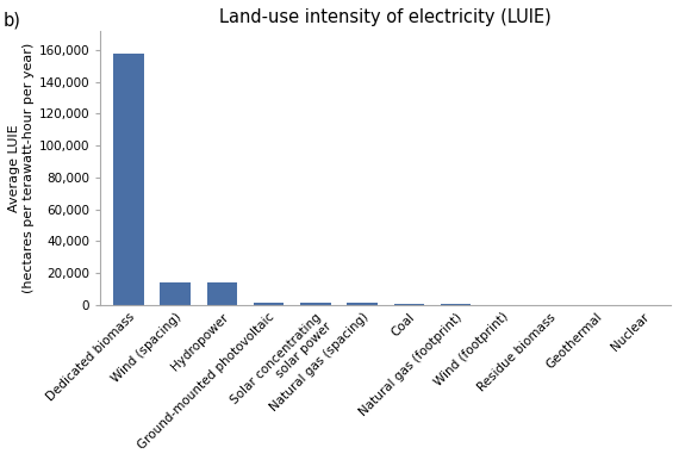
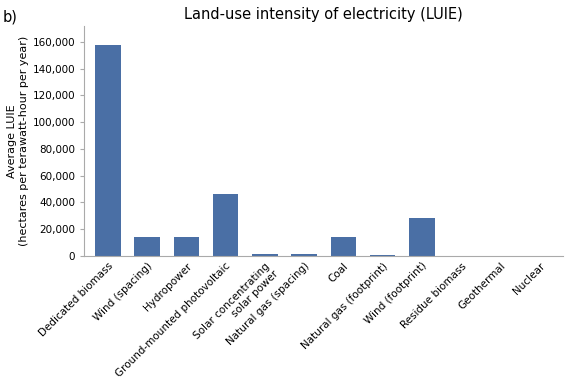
Ground-mounted photovoltaic: 2,000 -> 46,000
Coal: 1,000 -> 14,000
Wind (footprint): 0 -> 28,000
